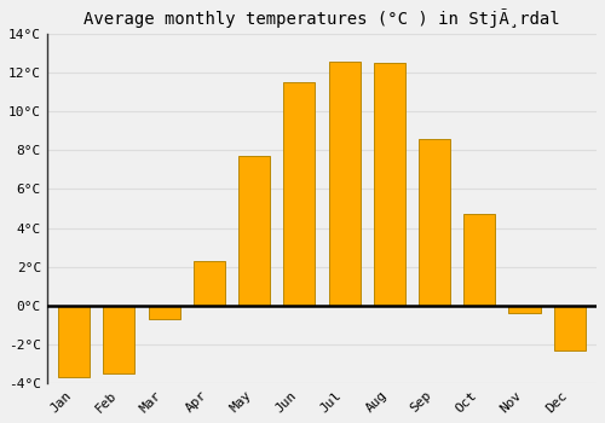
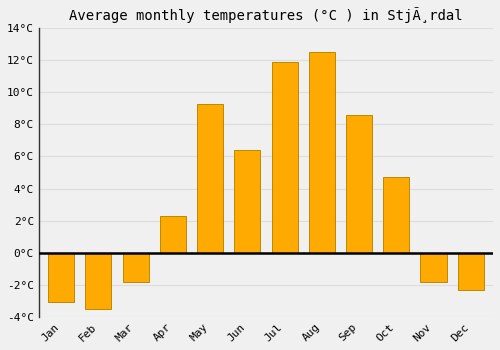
Jan: -3.7°C -> -3.1°C
Mar: -0.7°C -> -1.8°C
May: 7.7°C -> 9.3°C
Jun: 11.5°C -> 6.4°C
Jul: 12.6°C -> 11.9°C
Nov: -0.4°C -> -1.8°C
